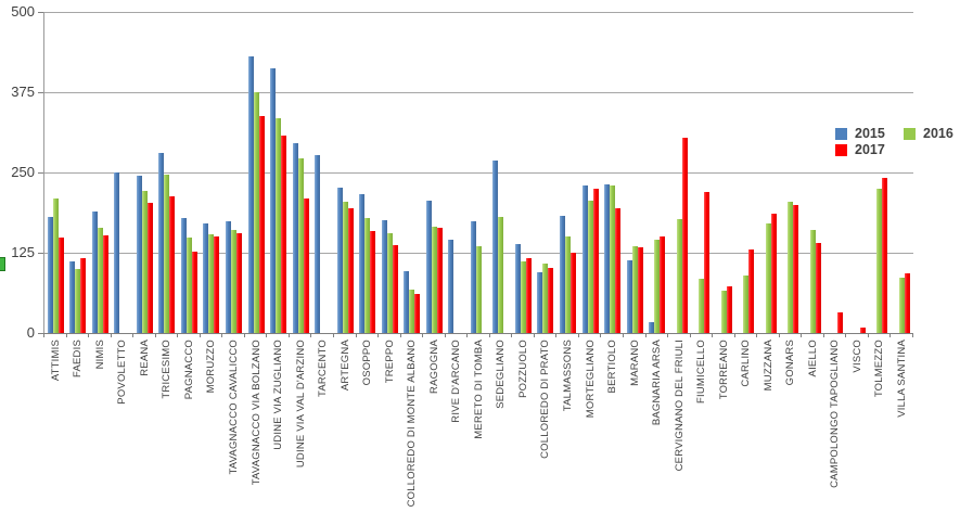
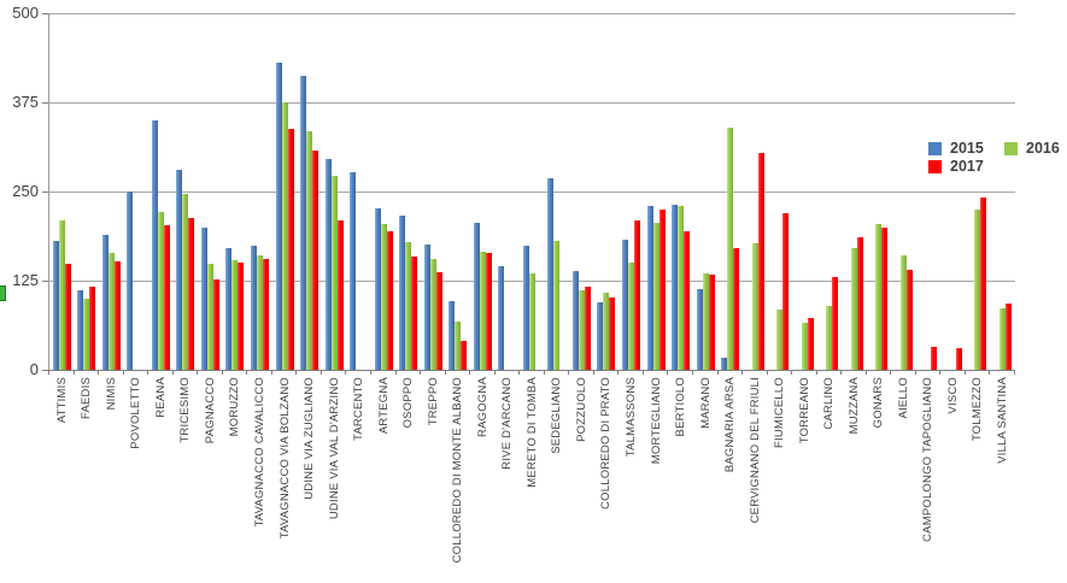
2015/REANA: 240 -> 350
2015/PAGNACCO: 180 -> 200
2017/COLLOREDO DI MONTE ALBANO: 60 -> 40
2017/TALMASSONS: 120 -> 210
2016/BAGNARIA ARSA: 150 -> 340
2017/BAGNARIA ARSA: 150 -> 170
2017/VISCO: 10 -> 30
